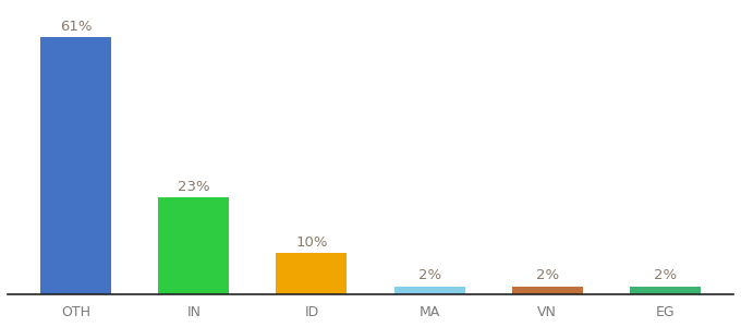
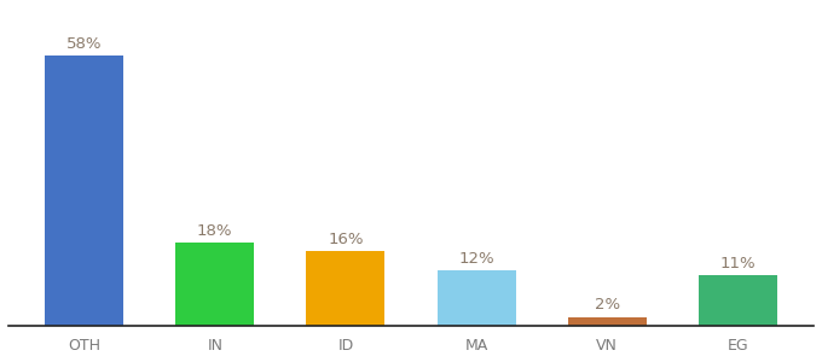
OTH: 61% -> 58%
IN: 23% -> 18%
ID: 10% -> 16%
MA: 2% -> 12%
EG: 2% -> 11%
